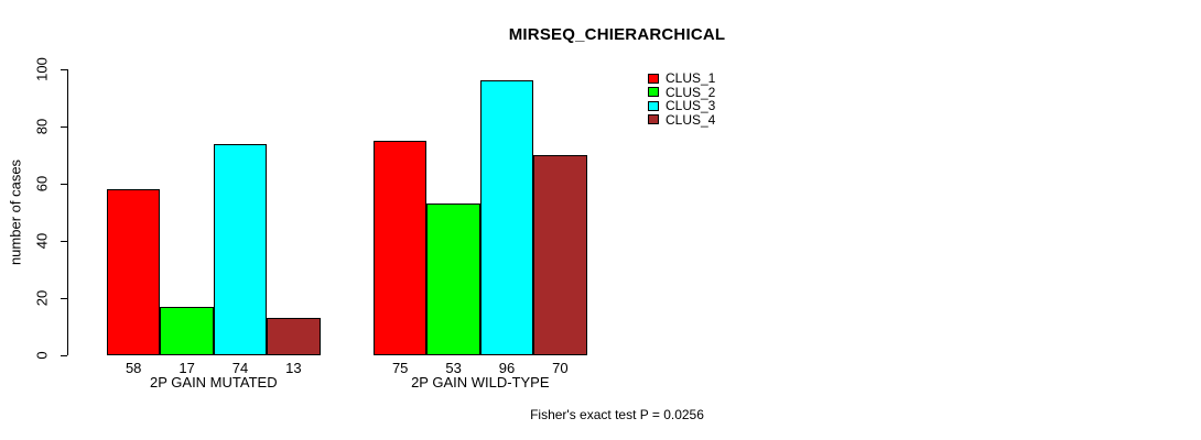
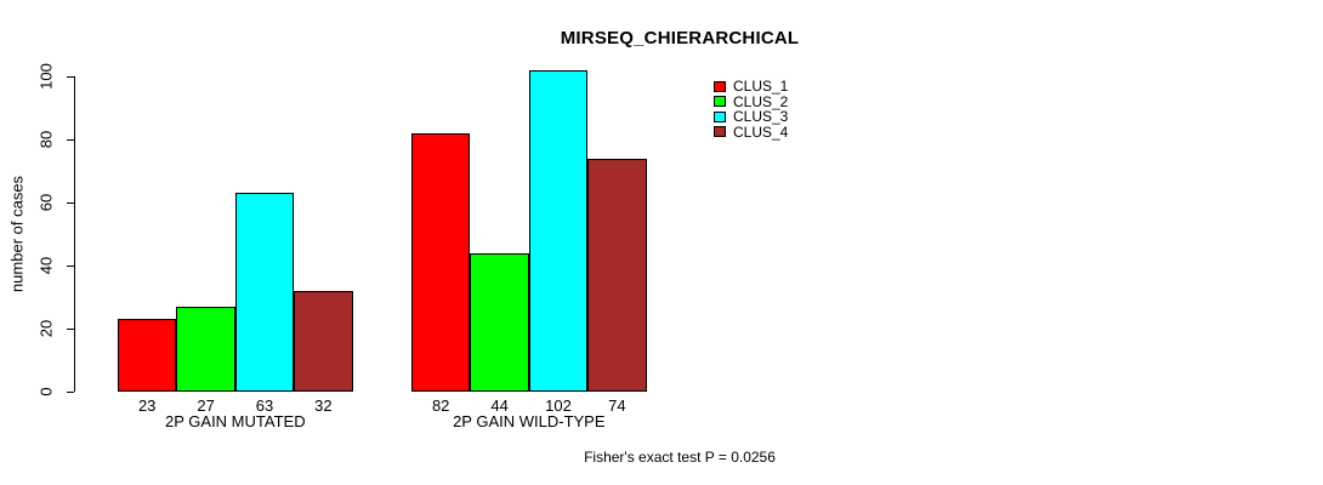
CLUS_1/2P GAIN MUTATED: 58 -> 23
CLUS_2/2P GAIN MUTATED: 17 -> 27
CLUS_3/2P GAIN MUTATED: 74 -> 63
CLUS_4/2P GAIN MUTATED: 13 -> 32
CLUS_1/2P GAIN WILD-TYPE: 75 -> 82
CLUS_2/2P GAIN WILD-TYPE: 53 -> 44
CLUS_3/2P GAIN WILD-TYPE: 96 -> 102
CLUS_4/2P GAIN WILD-TYPE: 70 -> 74
